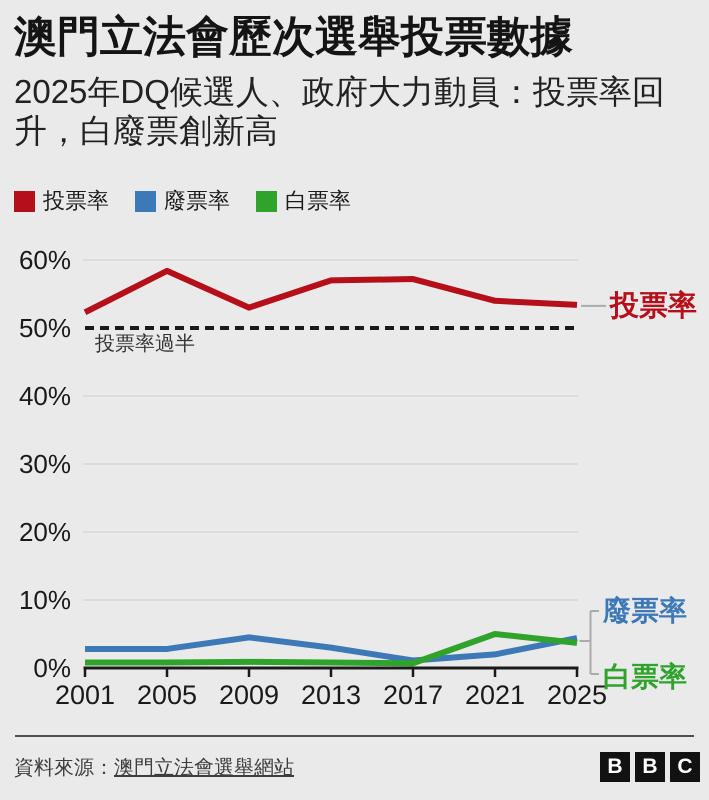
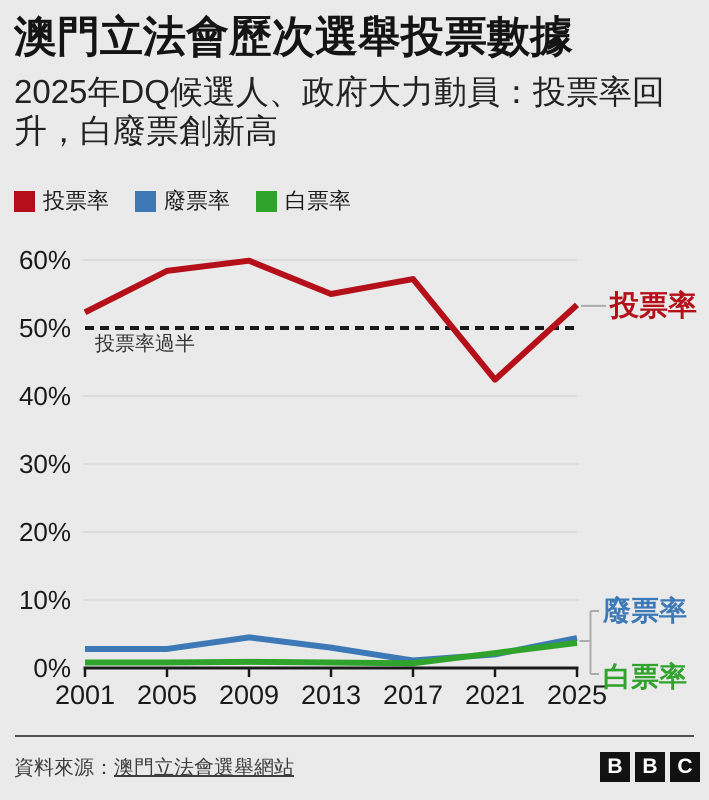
投票率/2009: 53% -> 60%
投票率/2013: 57% -> 55%
投票率/2021: 54% -> 42%
白票率/2021: 5% -> 2%
